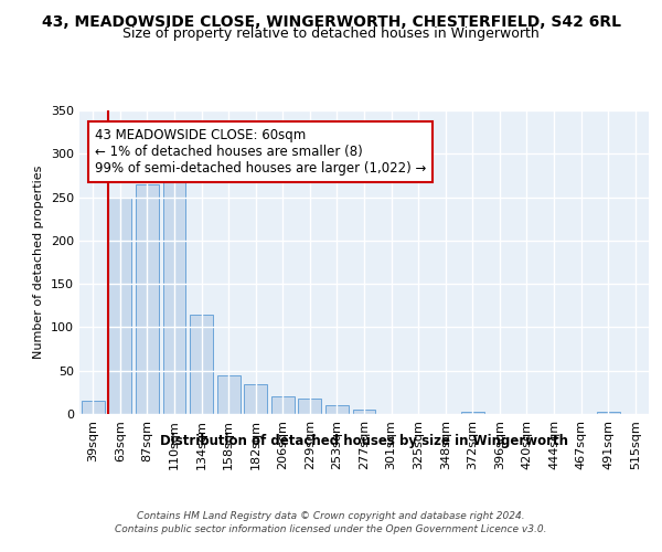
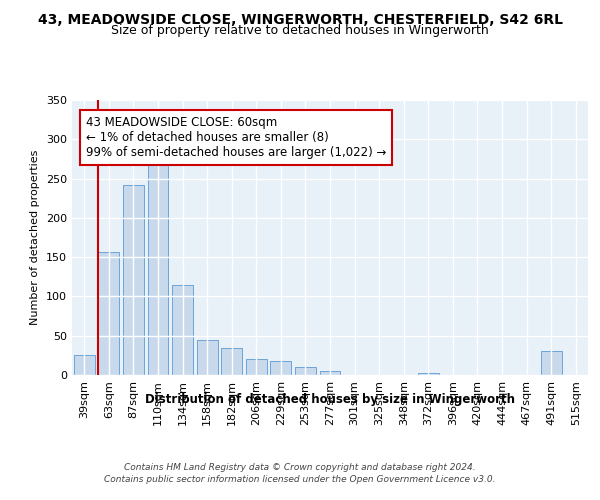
39sqm: 15 -> 26
63sqm: 250 -> 156
87sqm: 265 -> 242
491sqm: 2 -> 30
